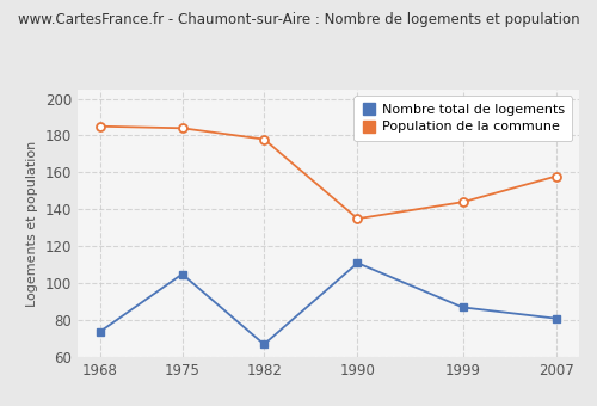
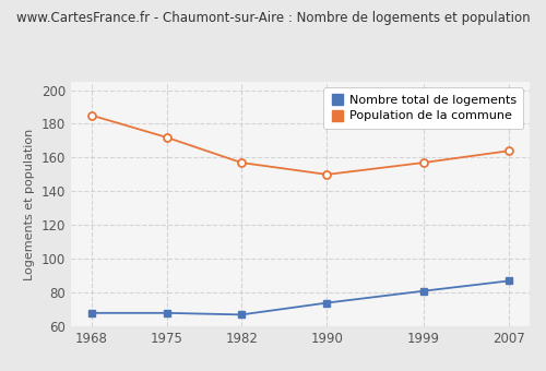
Nombre total de logements/1968: 74 -> 68
Nombre total de logements/1975: 105 -> 68
Population de la commune/1975: 184 -> 172
Population de la commune/1982: 178 -> 157
Nombre total de logements/1990: 111 -> 74
Population de la commune/1990: 135 -> 150
Nombre total de logements/1999: 87 -> 81
Population de la commune/1999: 144 -> 157
Nombre total de logements/2007: 81 -> 87
Population de la commune/2007: 158 -> 164
